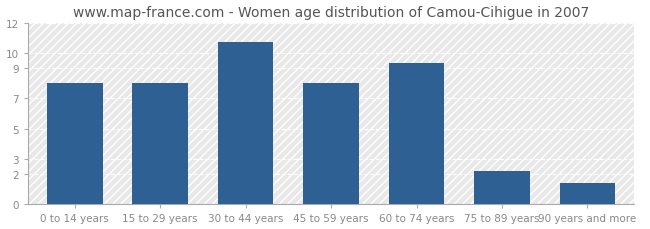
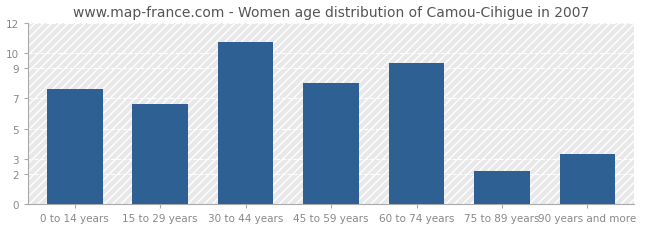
0 to 14 years: 8.0 -> 7.6
15 to 29 years: 8.0 -> 6.6
90 years and more: 1.4 -> 3.3
